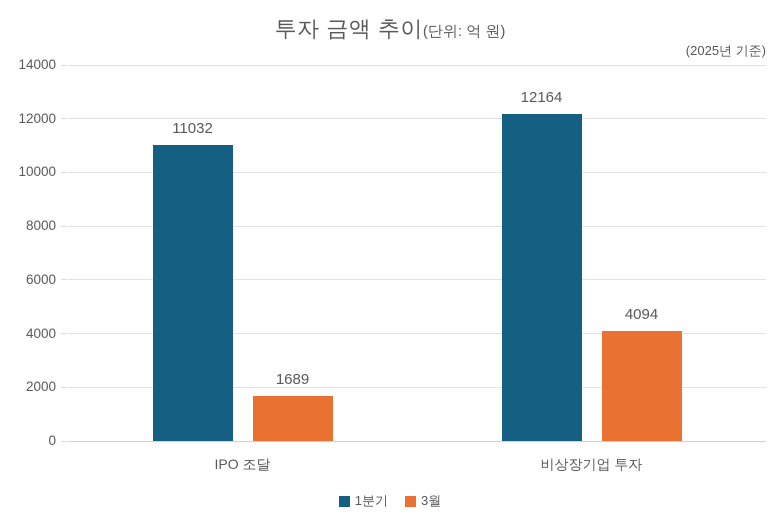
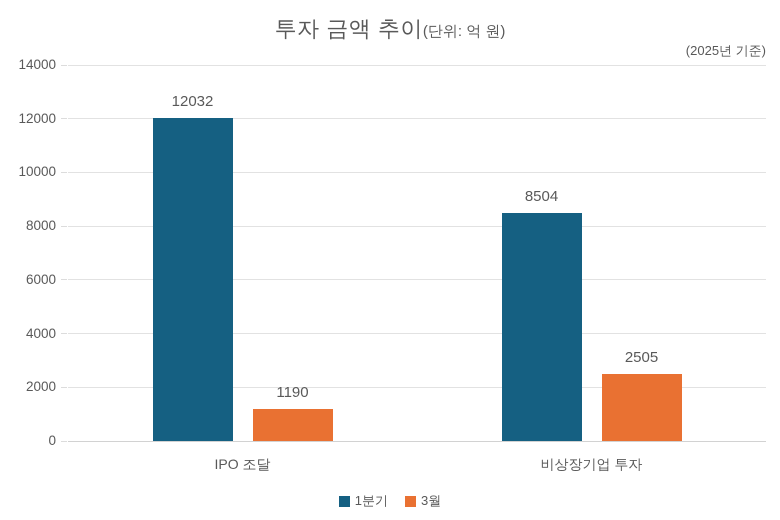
1분기/IPO 조달: 11032 -> 12032
3월/IPO 조달: 1689 -> 1190
1분기/비상장기업 투자: 12164 -> 8504
3월/비상장기업 투자: 4094 -> 2505
